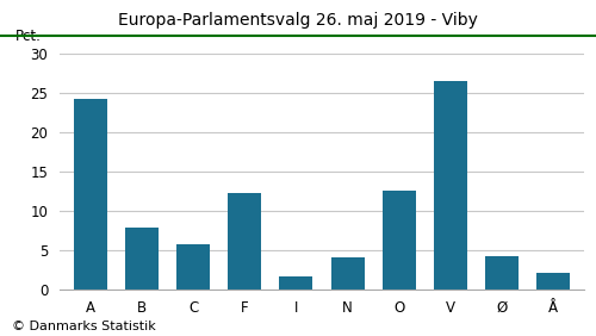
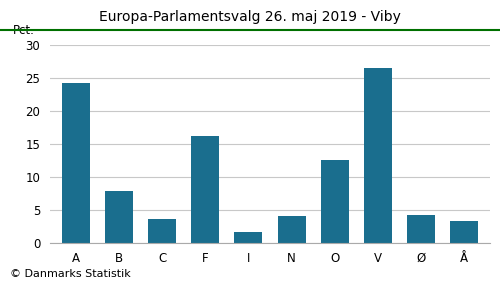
C: 5.7 -> 3.6
F: 12.3 -> 16.2
Å: 2.0 -> 3.2
